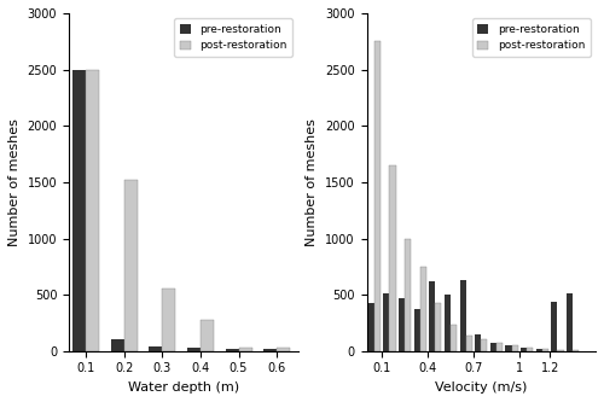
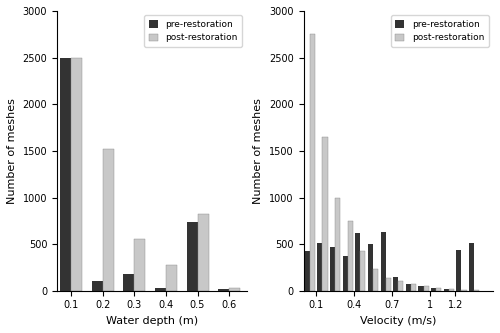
pre-restoration/0.3: 40 -> 180
pre-restoration/0.5: 20 -> 740
post-restoration/0.5: 30 -> 820
